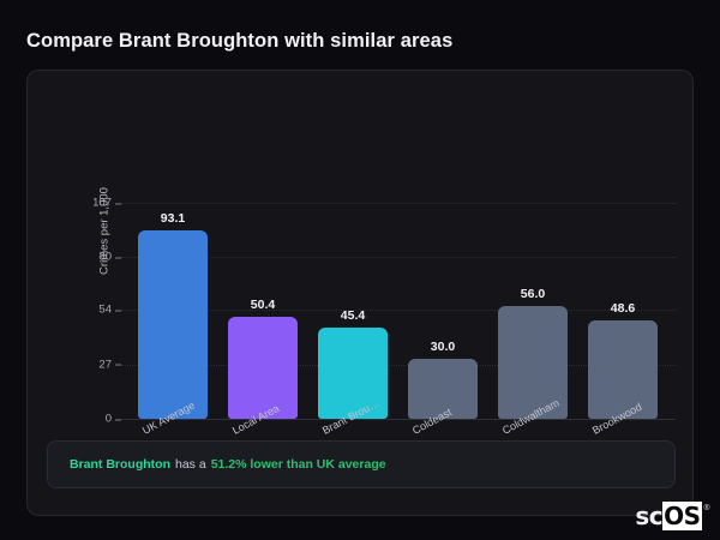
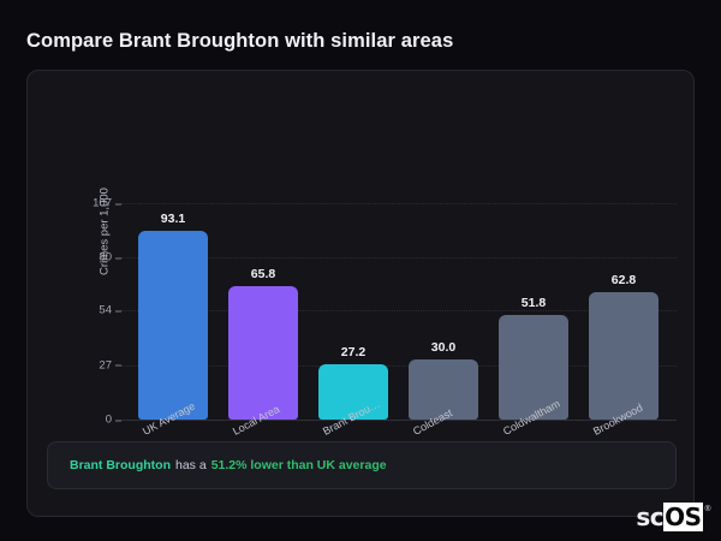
Local Area: 50.4 -> 65.8
Brant Brou…: 45.4 -> 27.2
Coldwaltham: 56.0 -> 51.8
Brookwood: 48.6 -> 62.8
